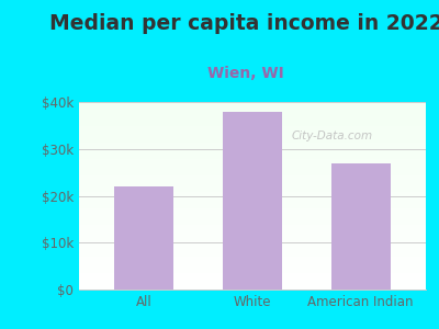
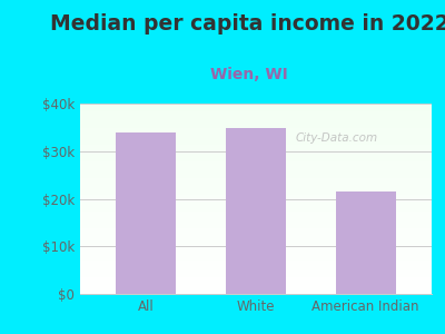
All: $22.0k -> $34.0k
White: $38.0k -> $34.8k
American Indian: $27.0k -> $21.5k
